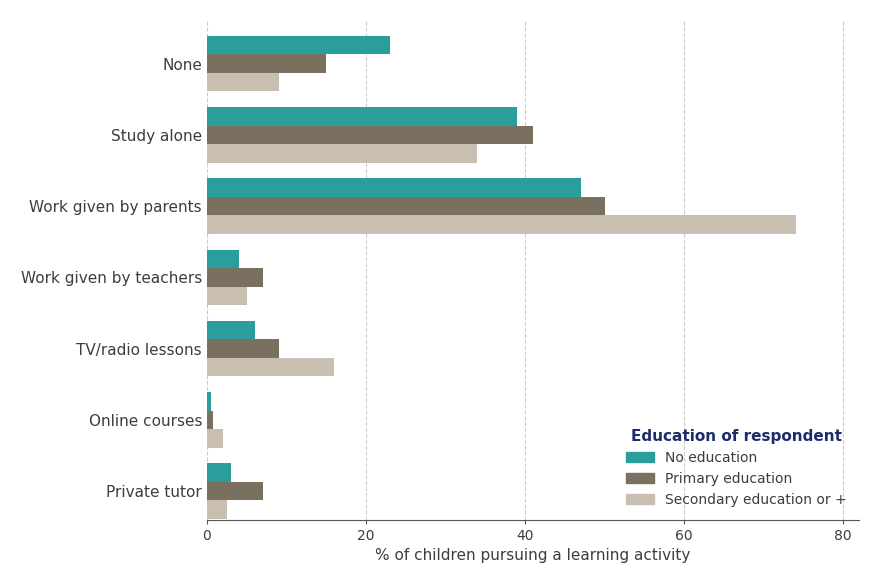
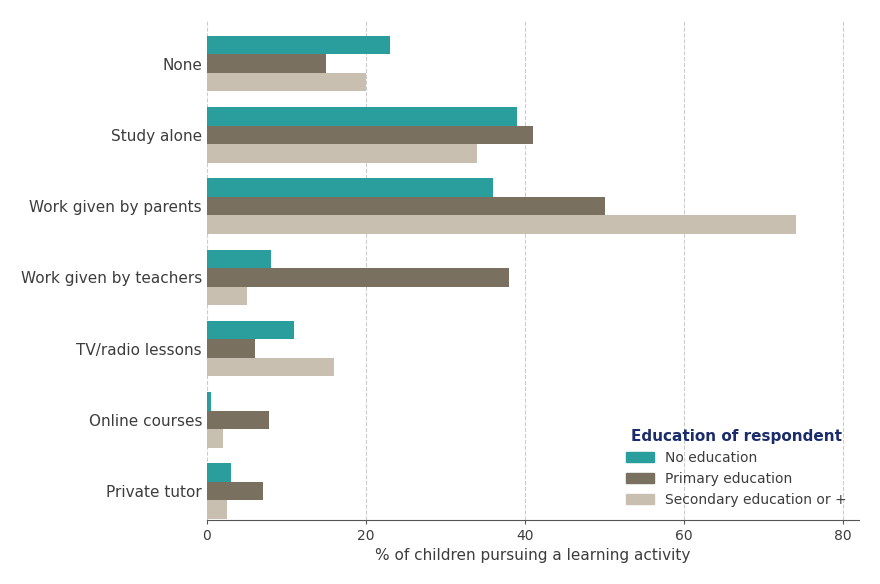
Secondary education or +/None: 9.0 -> 20.0
No education/Work given by parents: 47.0 -> 36.0
No education/Work given by teachers: 4.0 -> 8.0
Primary education/Work given by teachers: 7.0 -> 38.0
No education/TV/radio lessons: 6.0 -> 11.0
Primary education/TV/radio lessons: 9.0 -> 6.0
Primary education/Online courses: 0.8 -> 7.8
